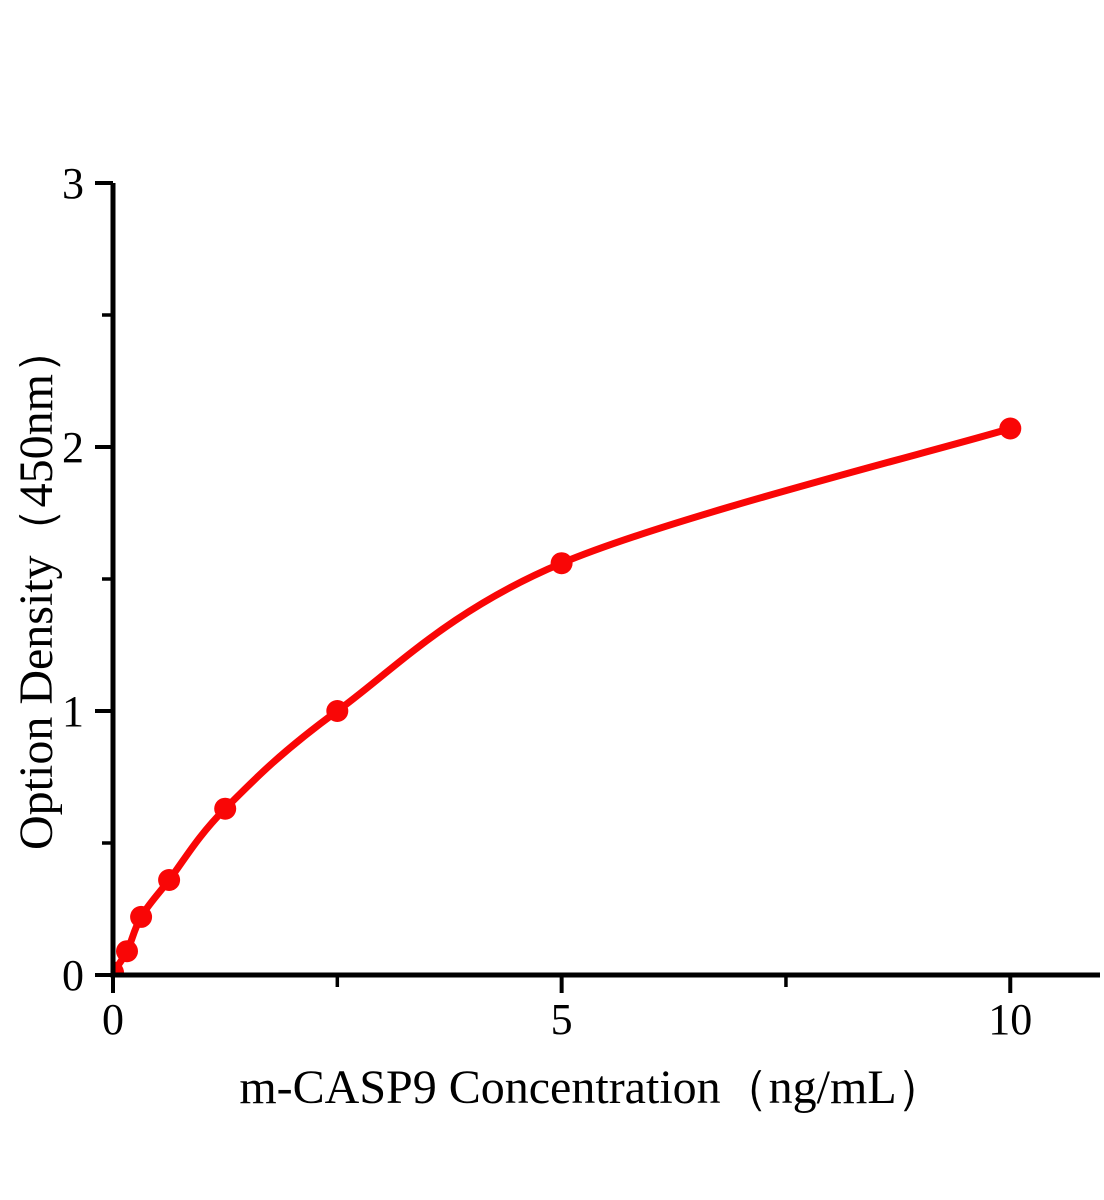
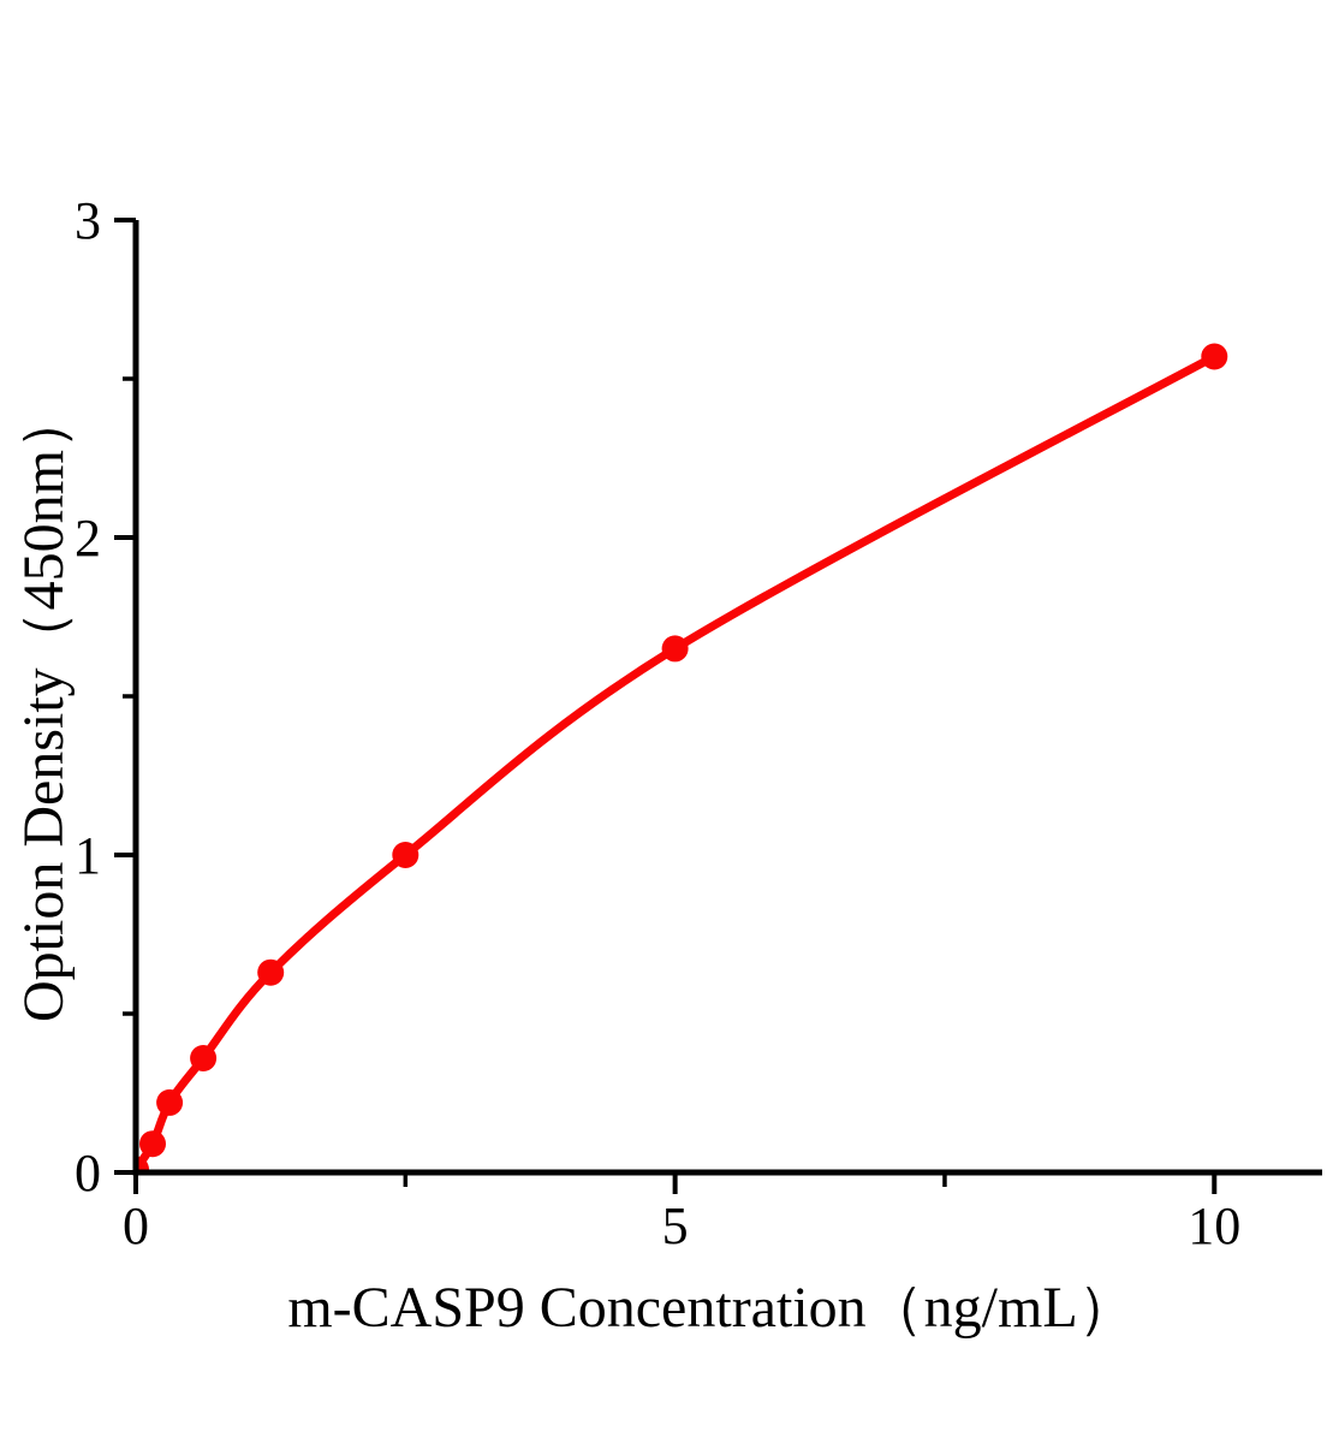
5: 1.56 -> 1.65
10: 2.07 -> 2.57
